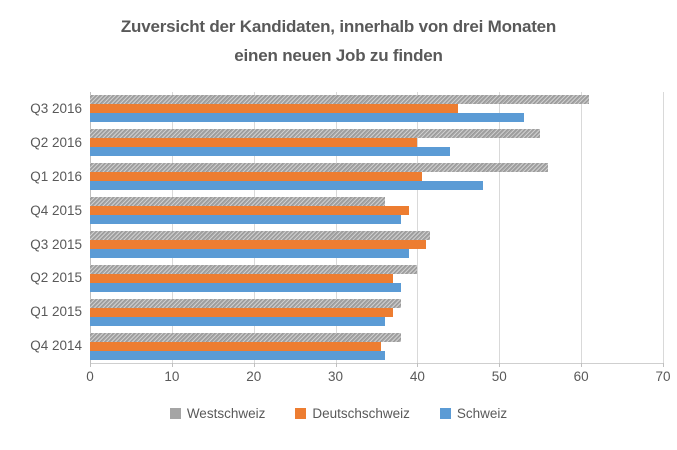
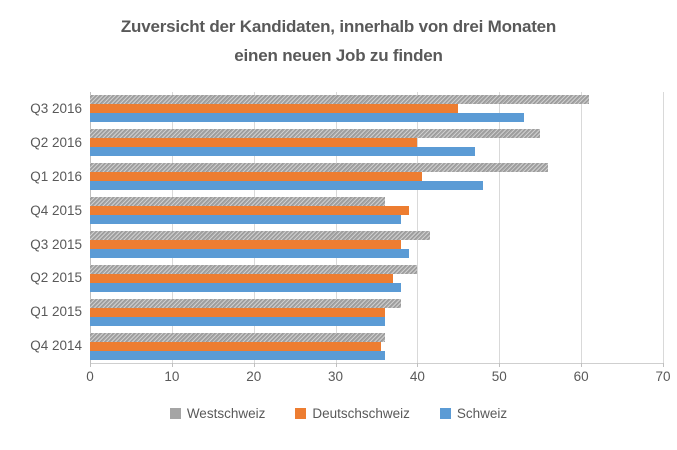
Schweiz/Q2 2016: 44 -> 47
Deutschschweiz/Q3 2015: 41 -> 38
Deutschschweiz/Q1 2015: 37 -> 36
Westschweiz/Q4 2014: 38 -> 36
